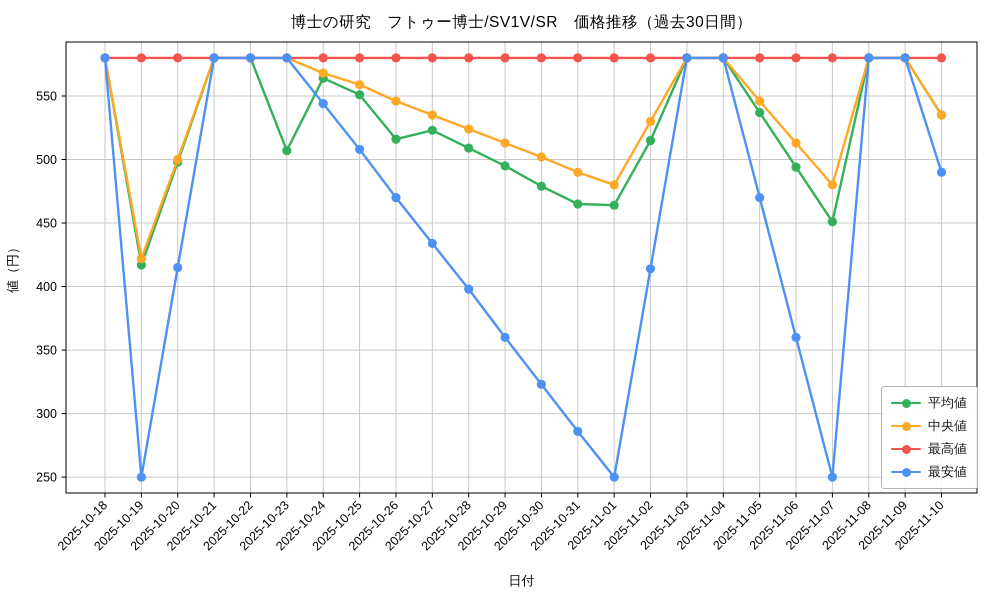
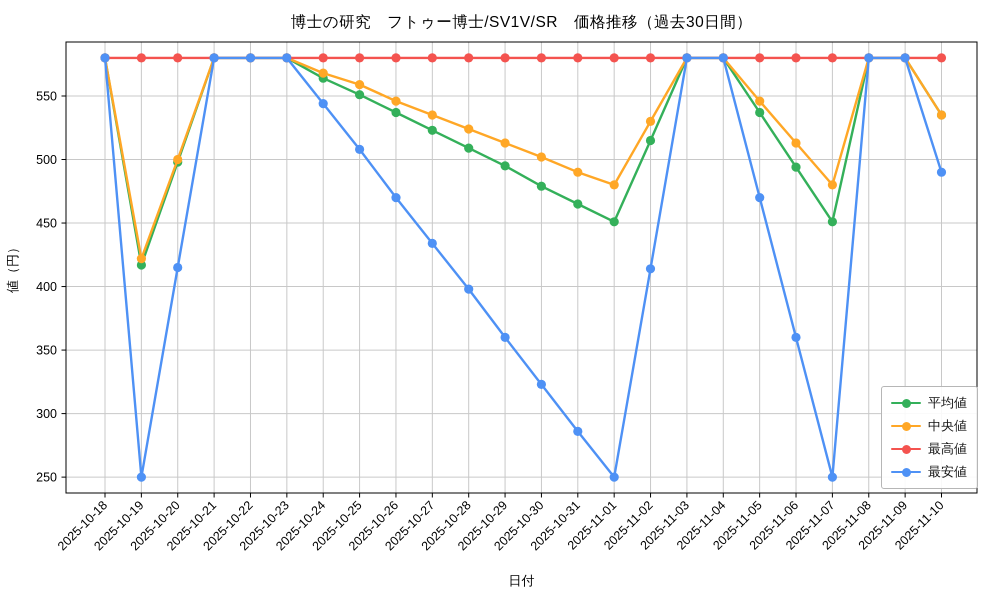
平均値/2025-10-23: 507 -> 580
平均値/2025-10-26: 516 -> 537
平均値/2025-11-01: 464 -> 451
